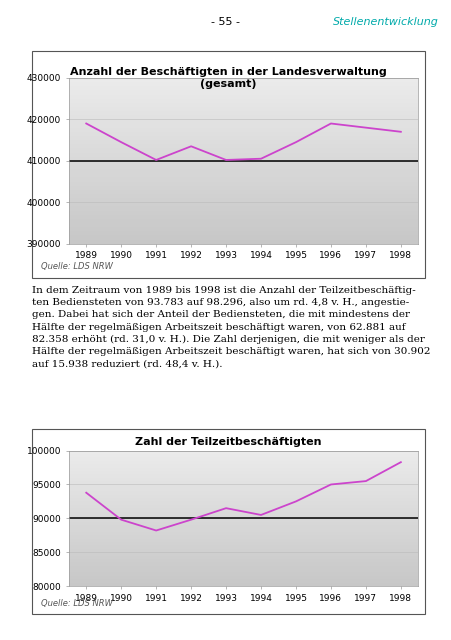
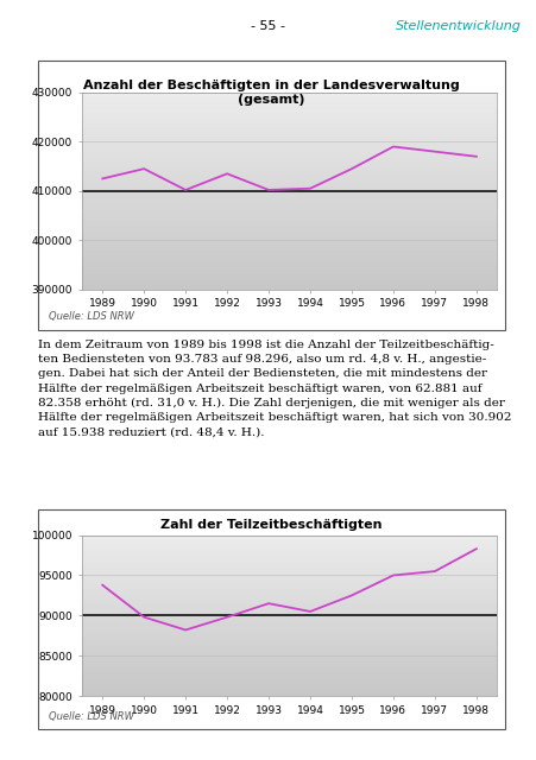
1989: 419000 -> 412500
